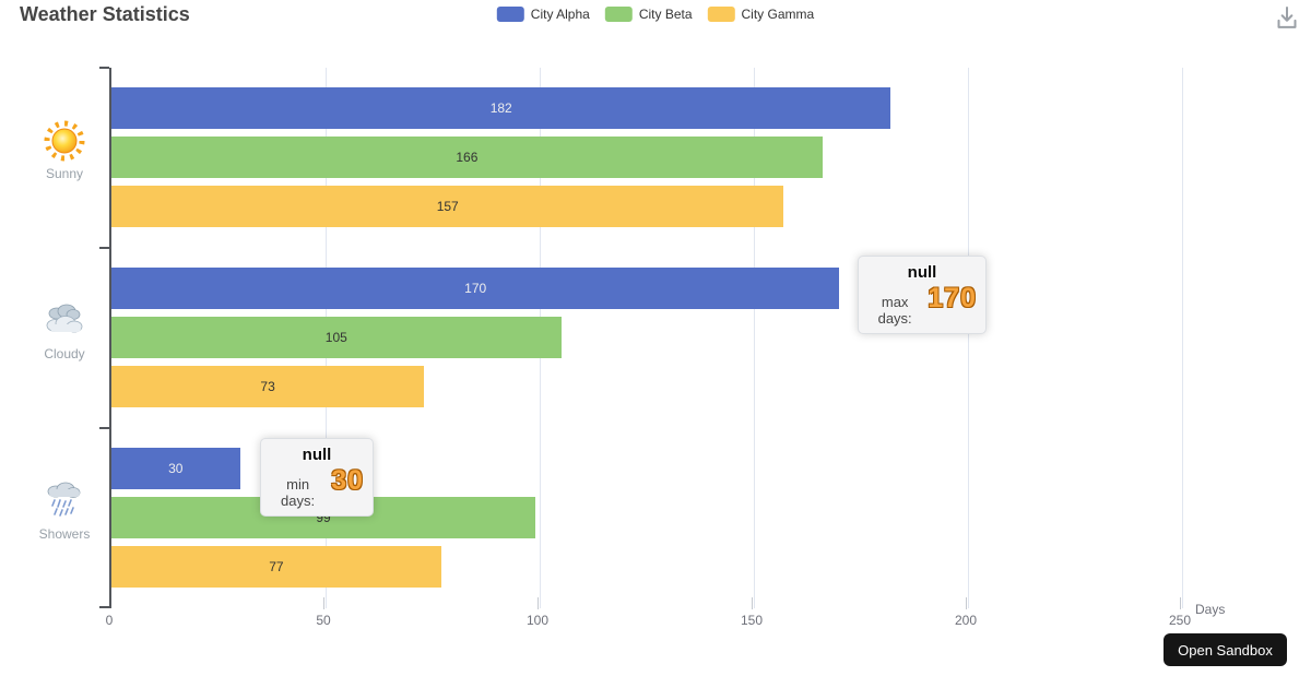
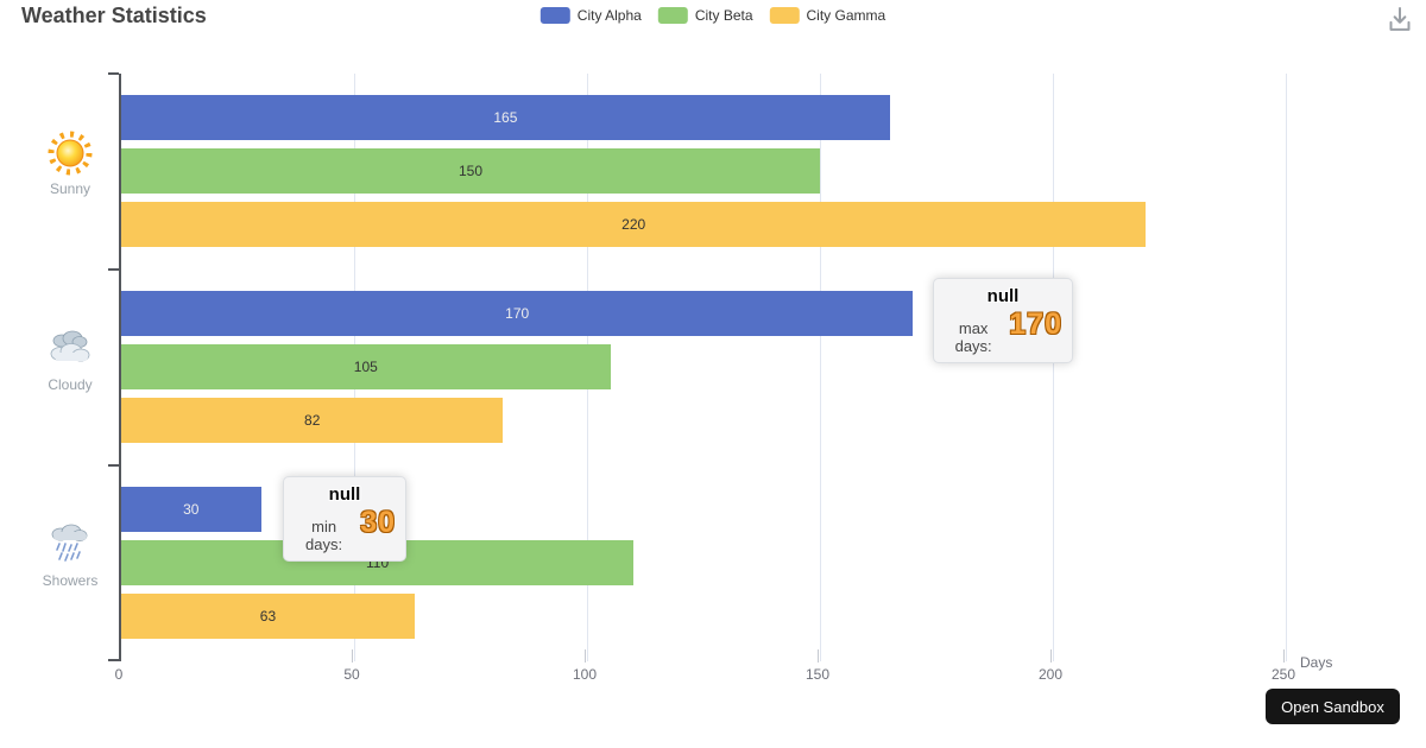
City Alpha/Sunny: 182 -> 165
City Beta/Sunny: 166 -> 150
City Gamma/Sunny: 157 -> 220
City Gamma/Cloudy: 73 -> 82
City Beta/Showers: 99 -> 110
City Gamma/Showers: 77 -> 63
